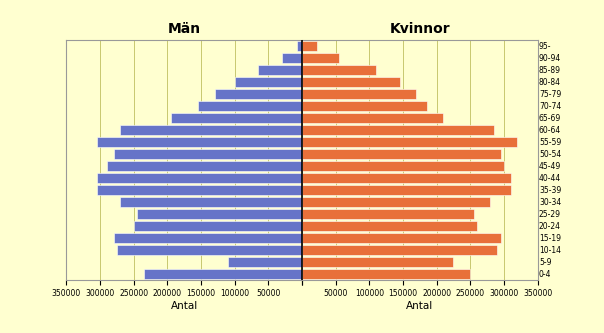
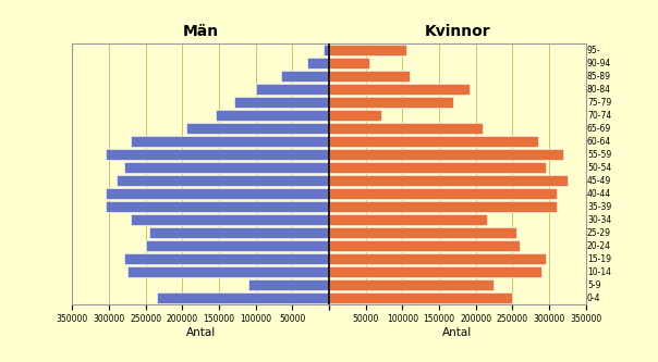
Kvinnor/95-: 22000 -> 106000
Kvinnor/80-84: 145000 -> 192000
Kvinnor/70-74: 185000 -> 72000
Kvinnor/45-49: 300000 -> 326000
Kvinnor/30-34: 280000 -> 216000
